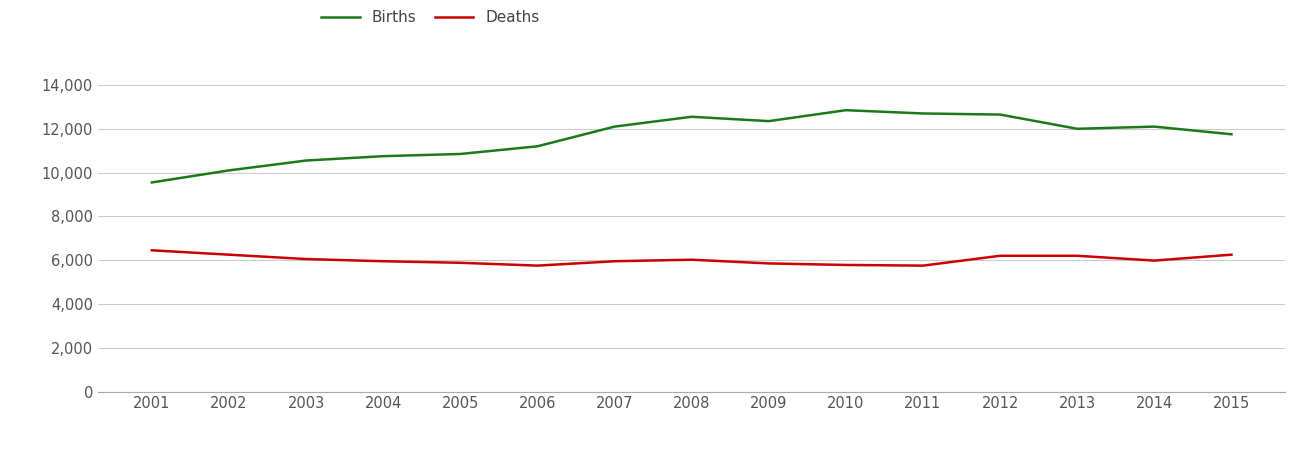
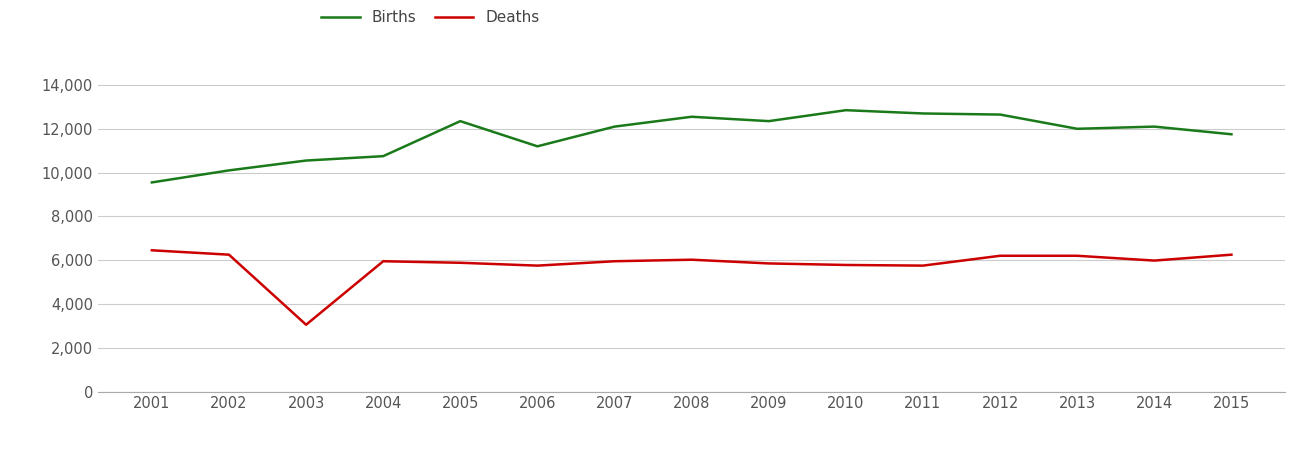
Deaths/2003: 6,050 -> 3,050
Births/2005: 10,850 -> 12,350
